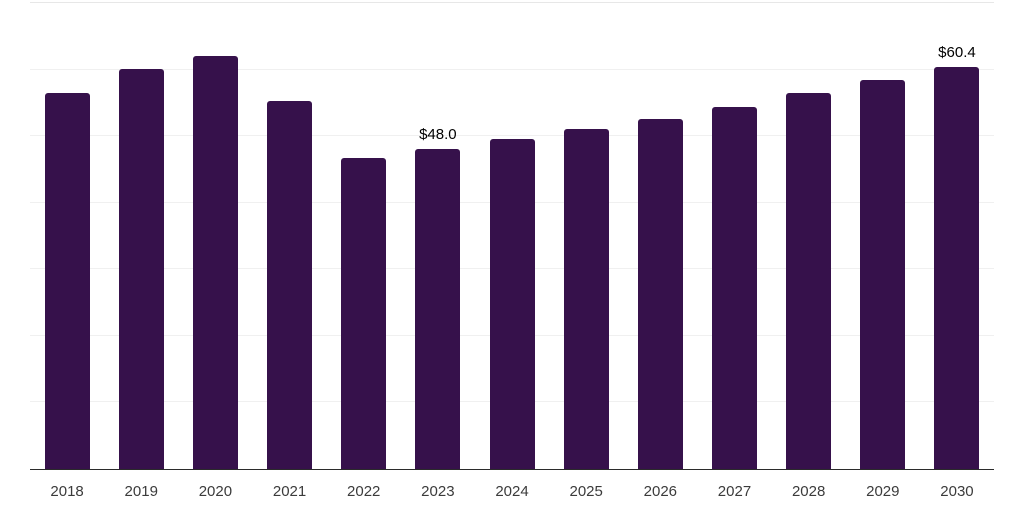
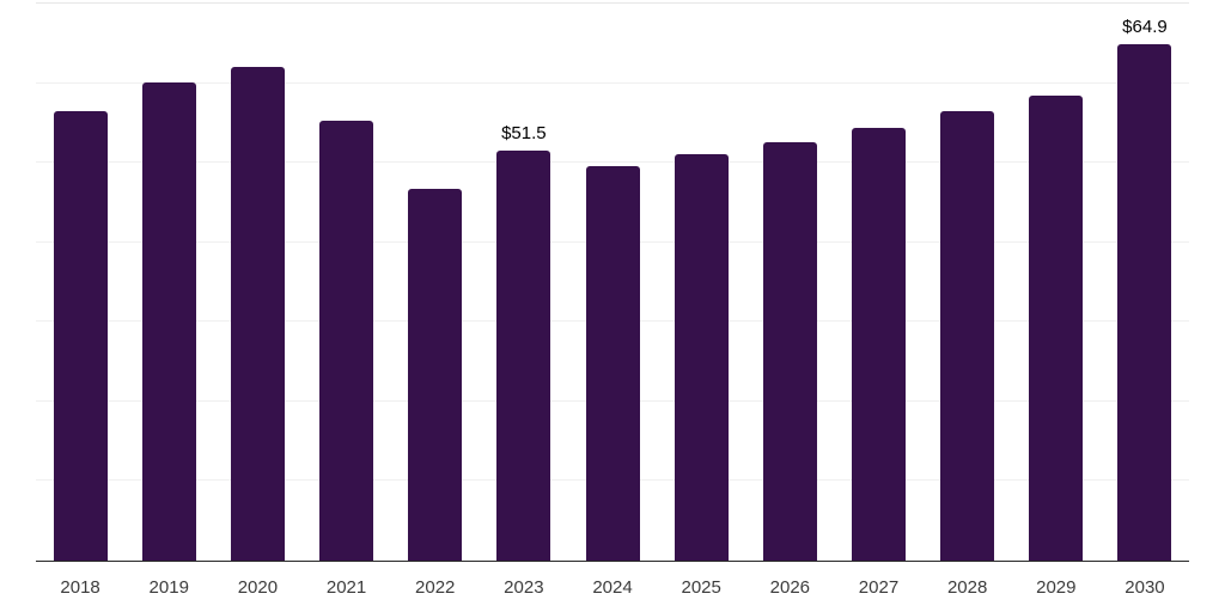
2023: $48.0 -> $51.5
2030: $60.4 -> $64.9
